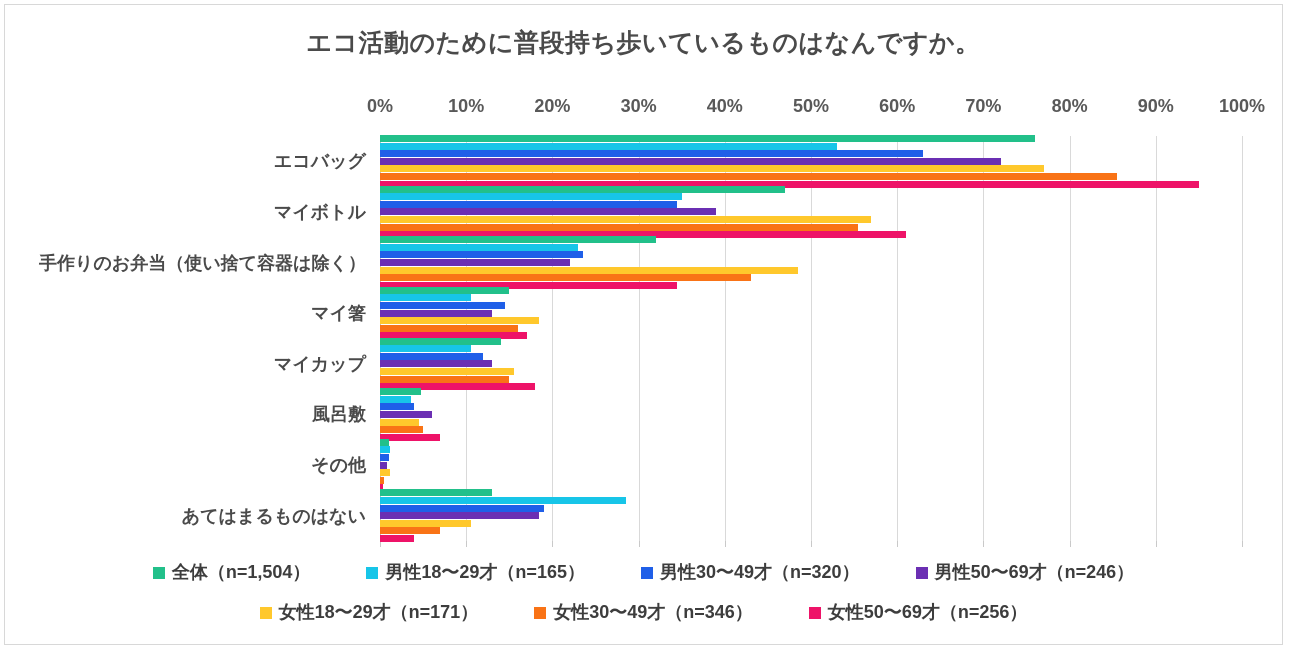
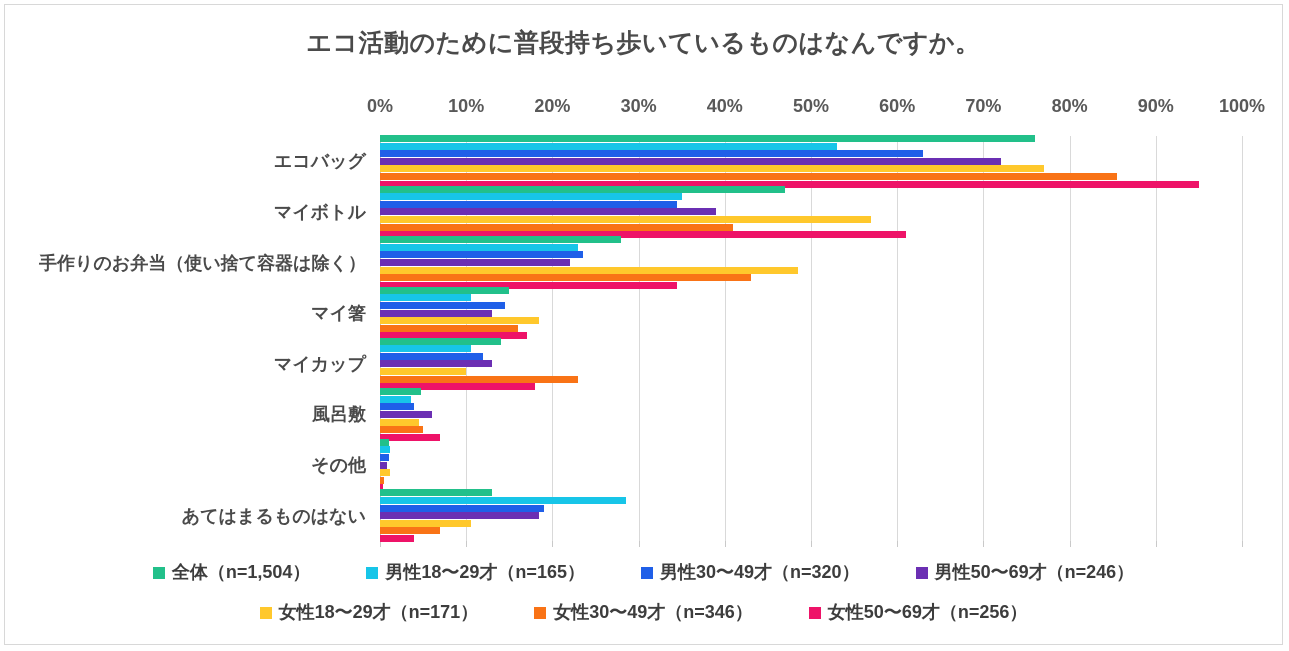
女性30〜49才（n=346）/マイボトル: 56% -> 41%
全体（n=1,504）/手作りのお弁当（使い捨て容器は除く）: 32% -> 28%
女性18〜29才（n=171）/マイカップ: 16% -> 10%
女性30〜49才（n=346）/マイカップ: 15% -> 23%
